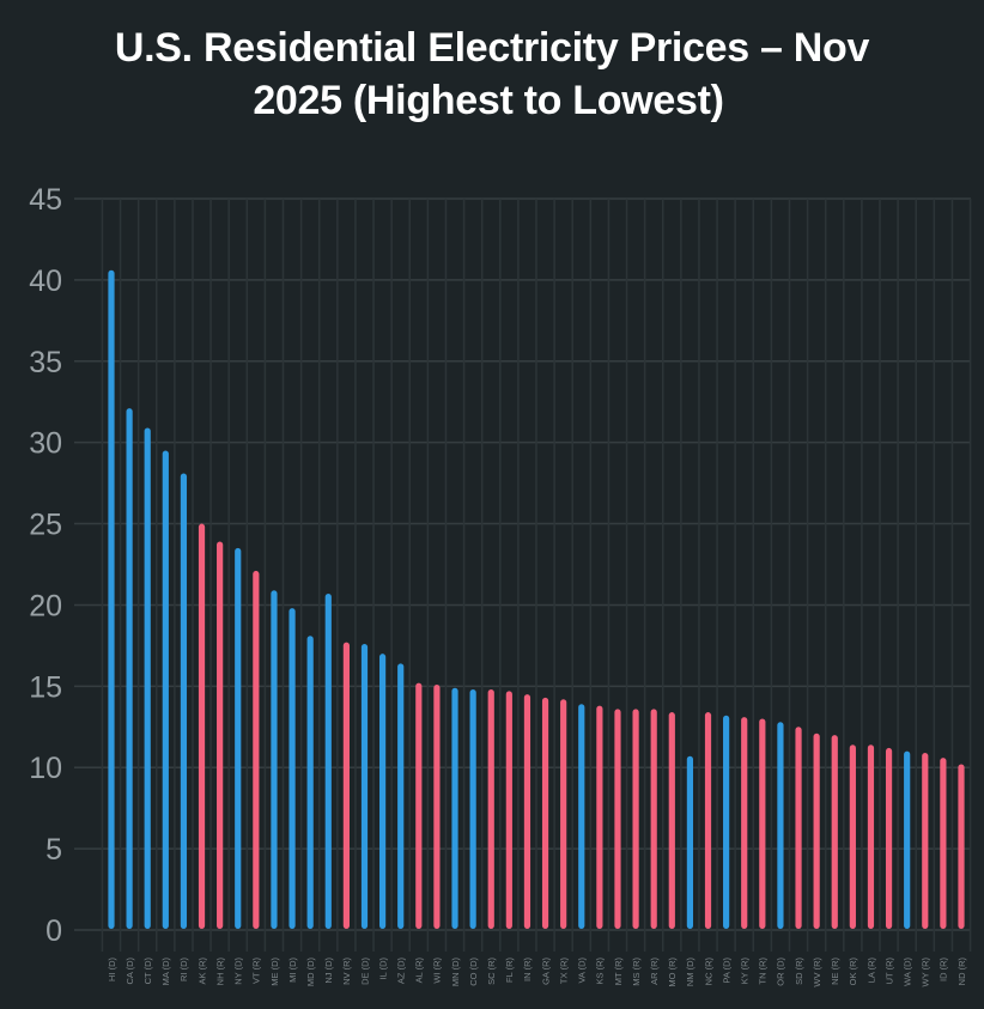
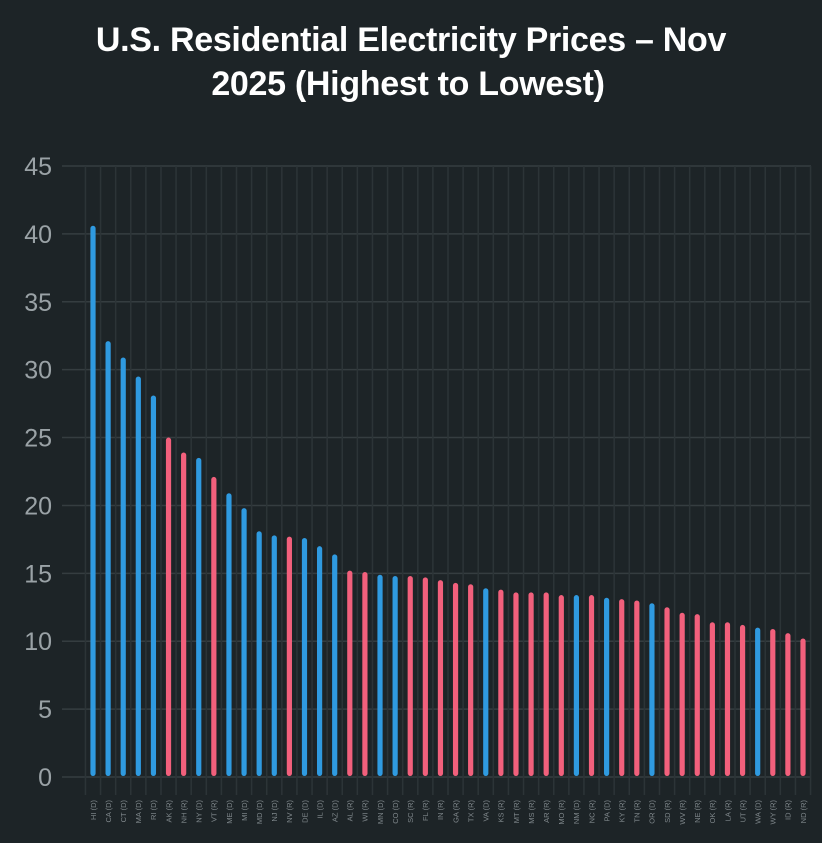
NJ (D): 20.7 -> 17.8
NM (D): 10.7 -> 13.4
